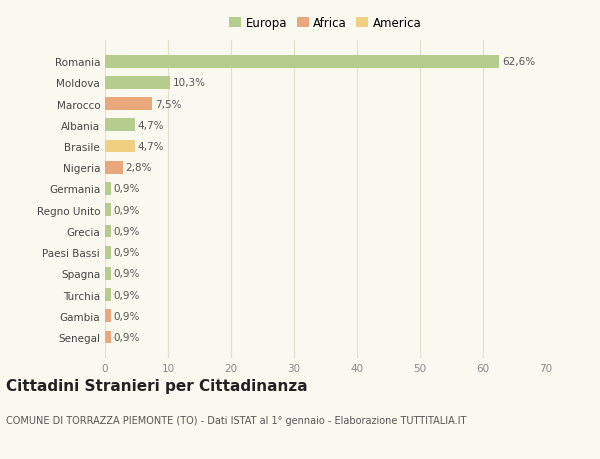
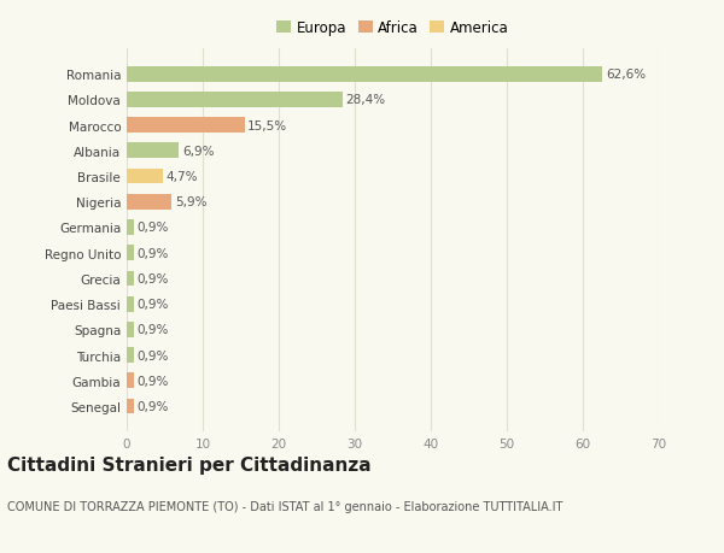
Moldova: 10,3% -> 28,4%
Marocco: 7,5% -> 15,5%
Albania: 4,7% -> 6,9%
Nigeria: 2,8% -> 5,9%
